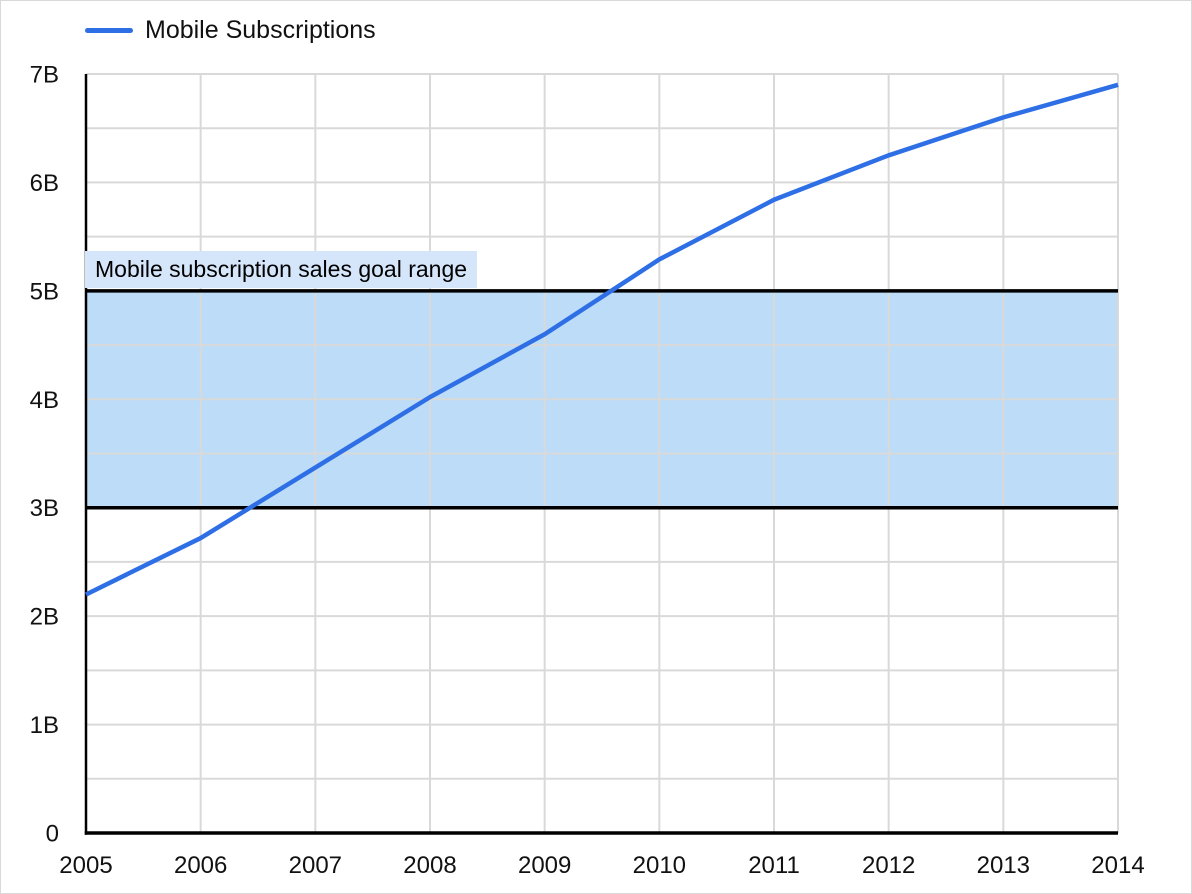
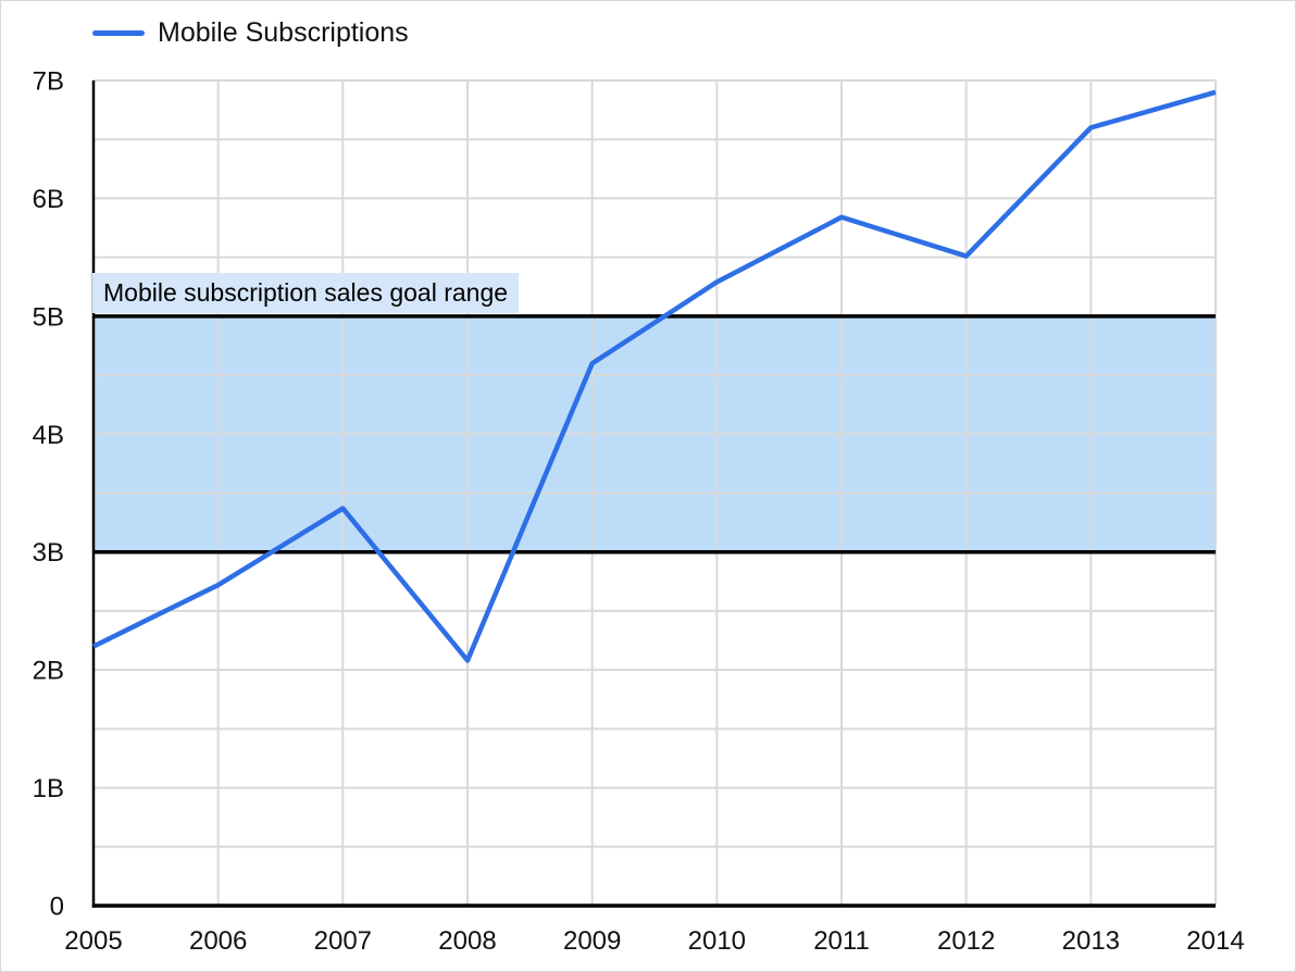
2008: 4.02B -> 2.08B
2012: 6.25B -> 5.51B
